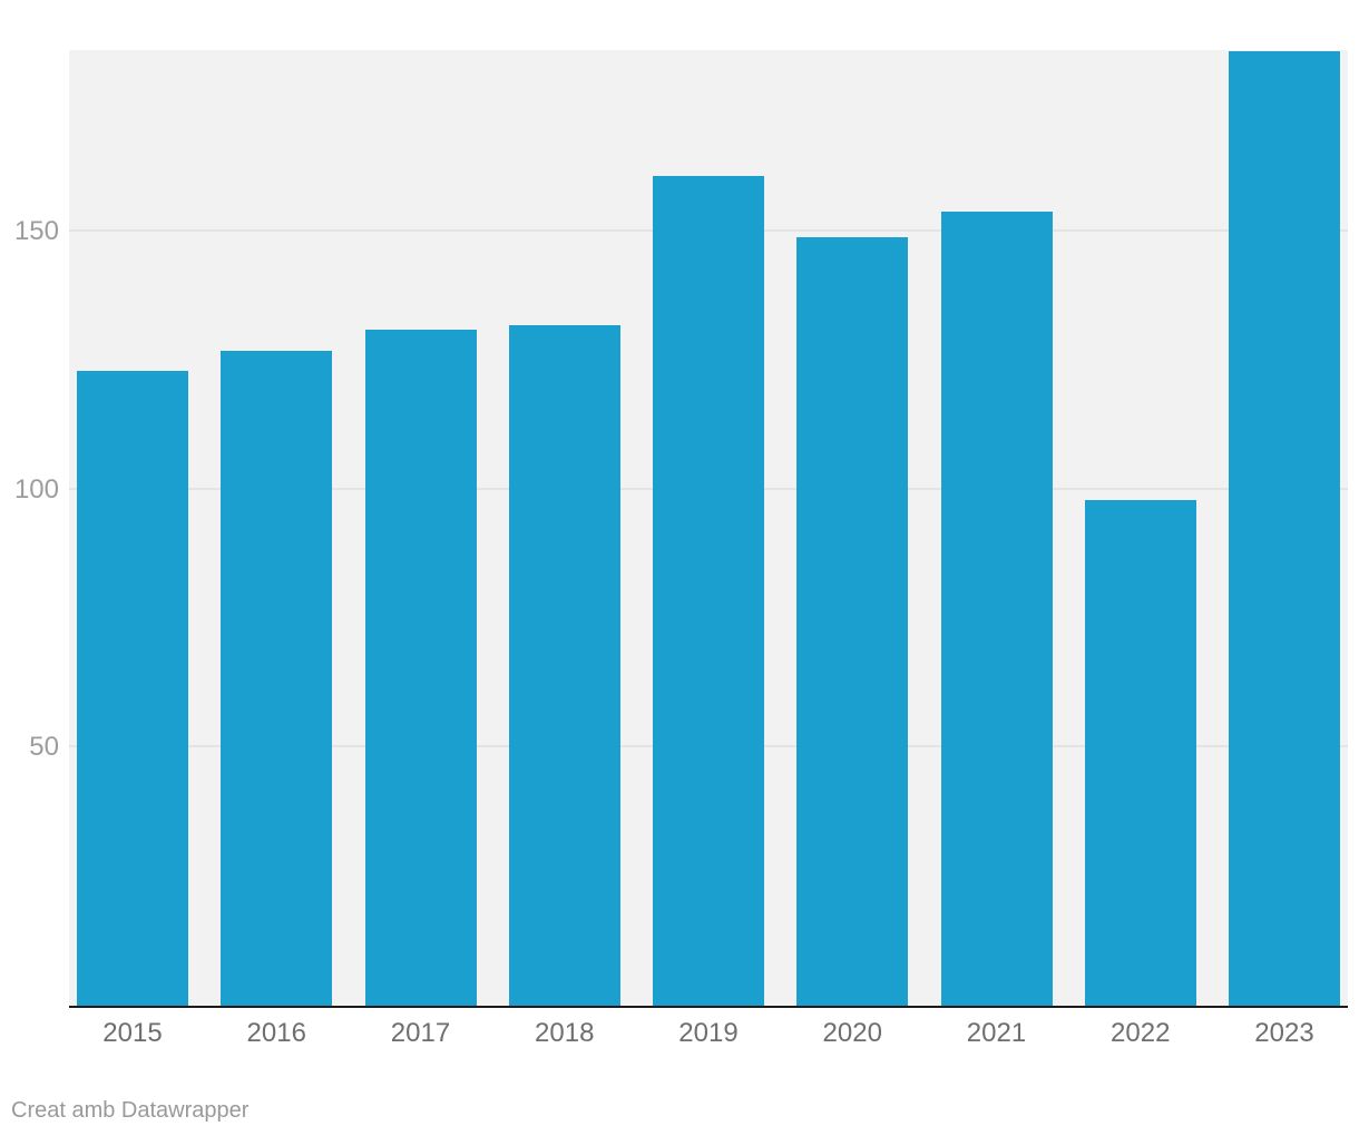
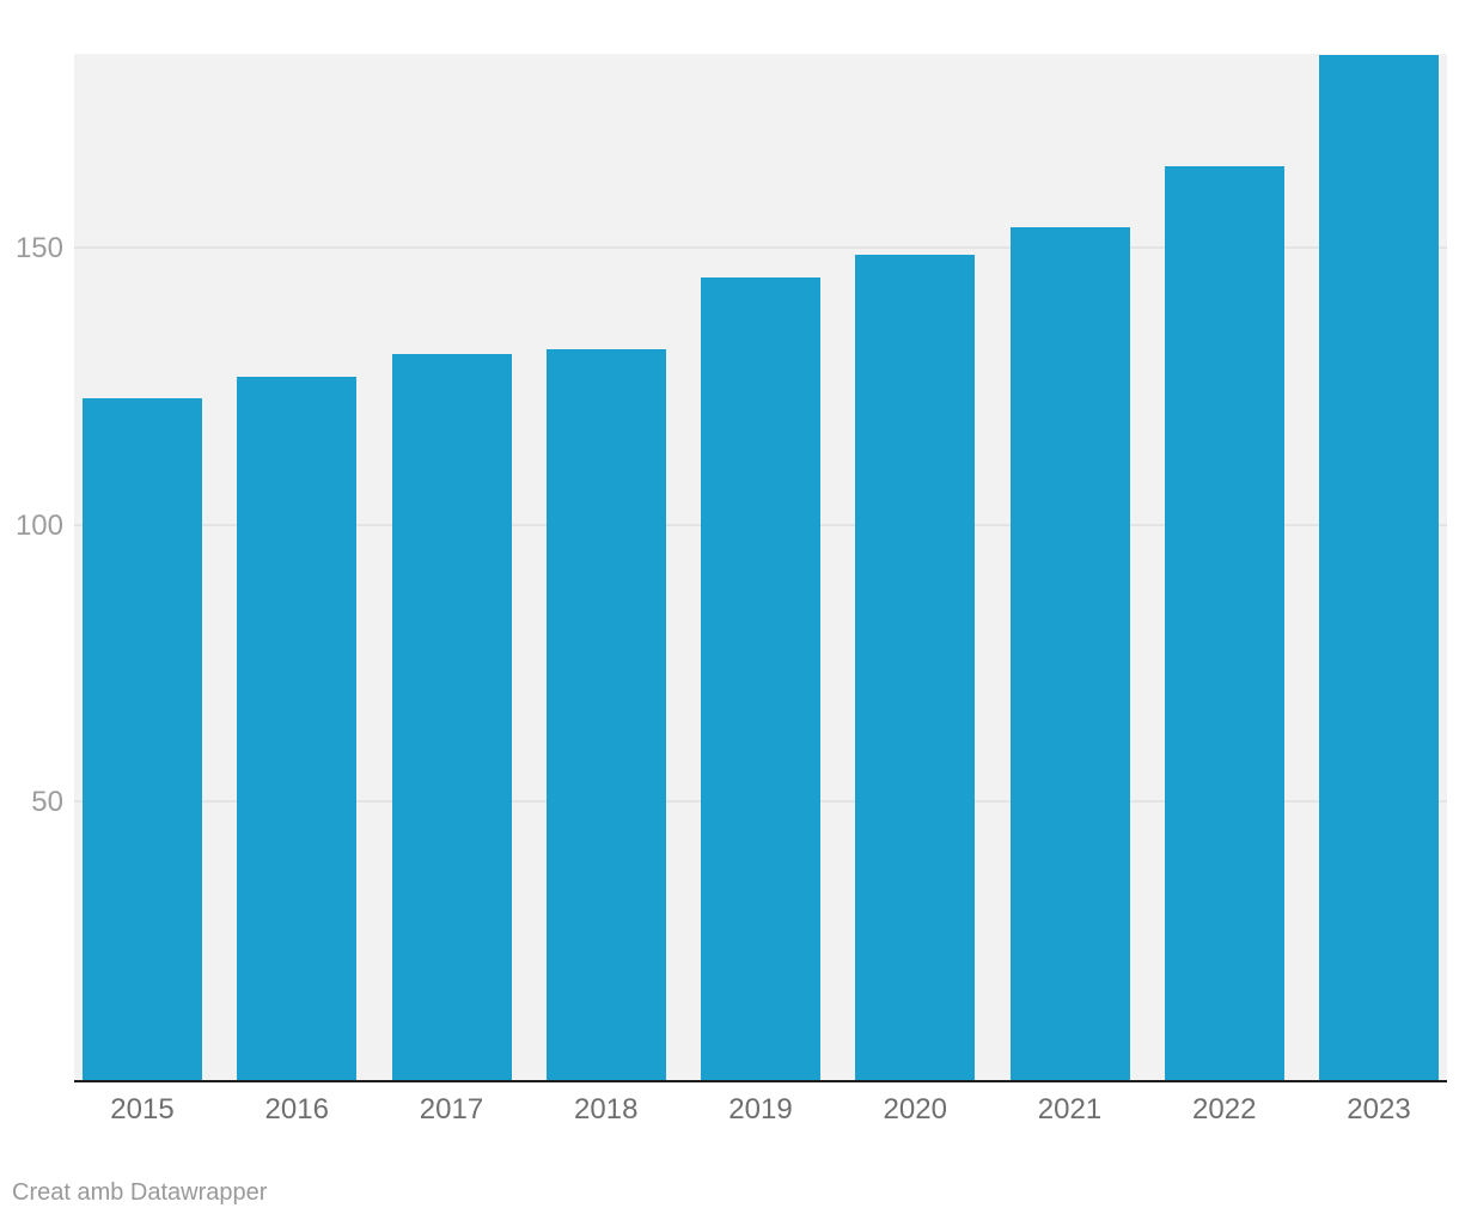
2019: 161 -> 145
2022: 98 -> 165
